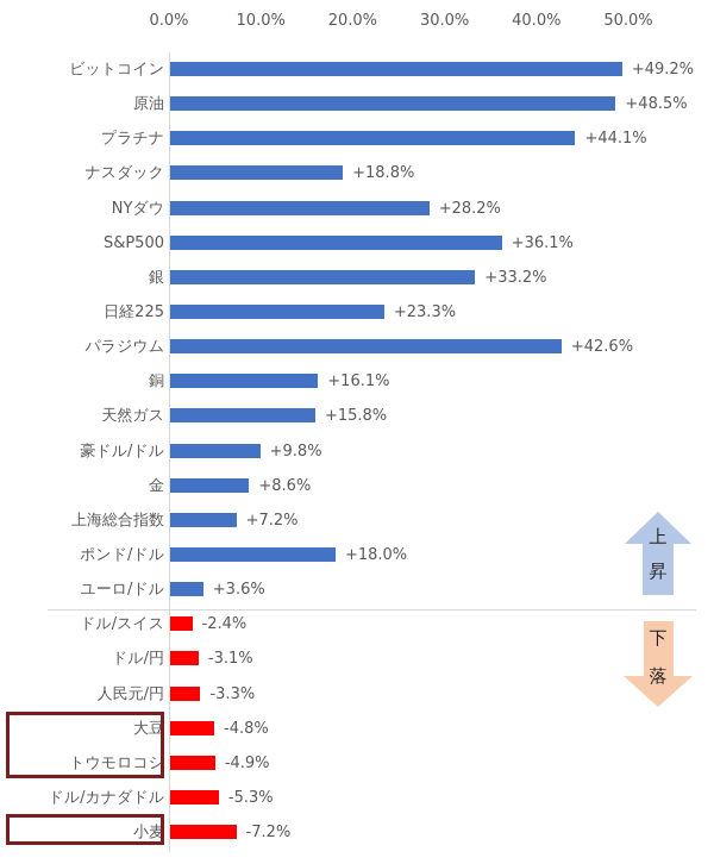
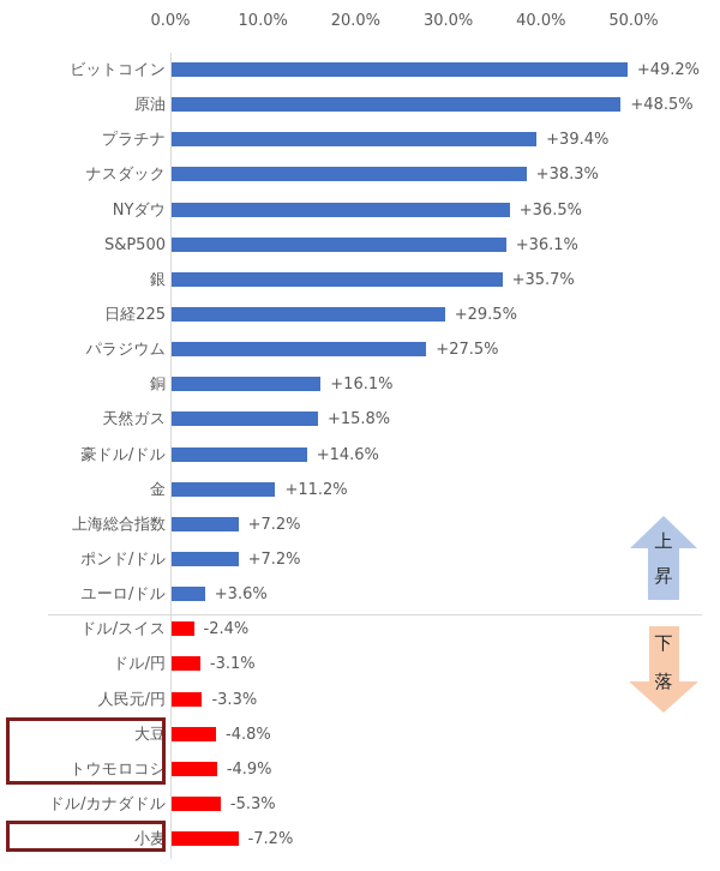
プラチナ: +44.1% -> +39.4%
ナスダック: +18.8% -> +38.3%
NYダウ: +28.2% -> +36.5%
銀: +33.2% -> +35.7%
日経225: +23.3% -> +29.5%
パラジウム: +42.6% -> +27.5%
豪ドル/ドル: +9.8% -> +14.6%
金: +8.6% -> +11.2%
ポンド/ドル: +18.0% -> +7.2%
